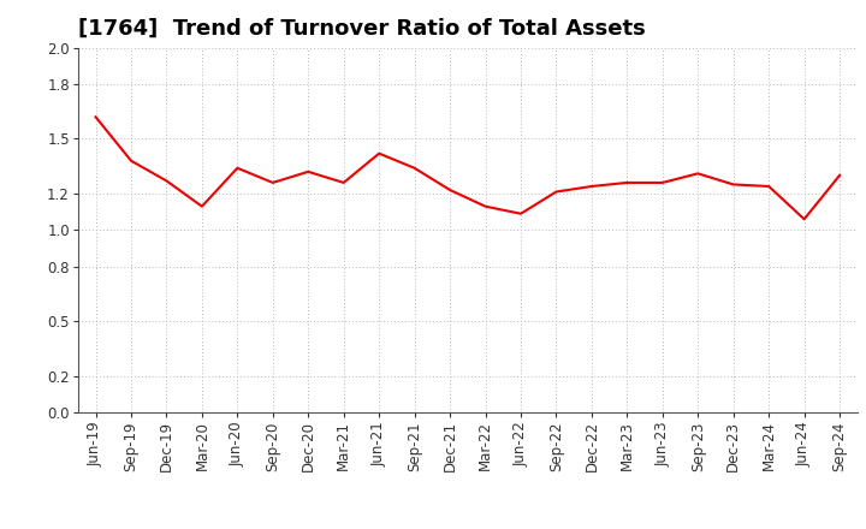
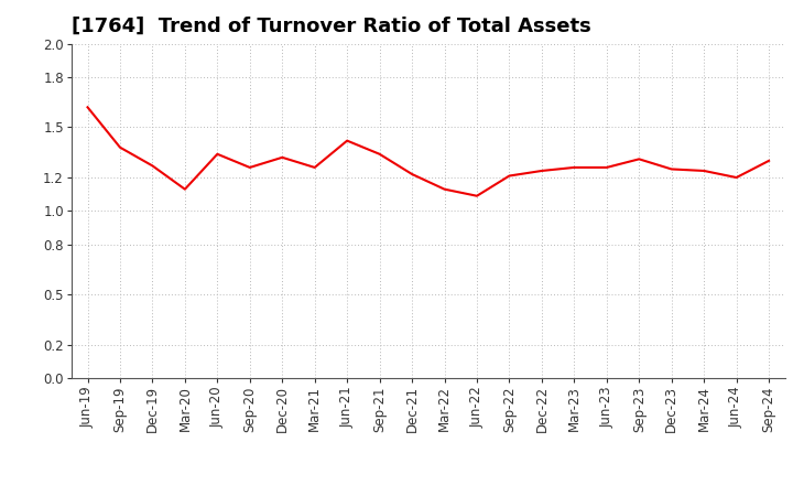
Jun-24: 1.06 -> 1.20
